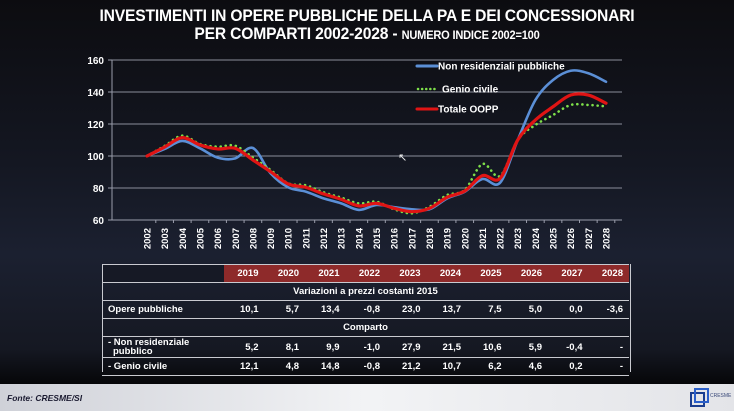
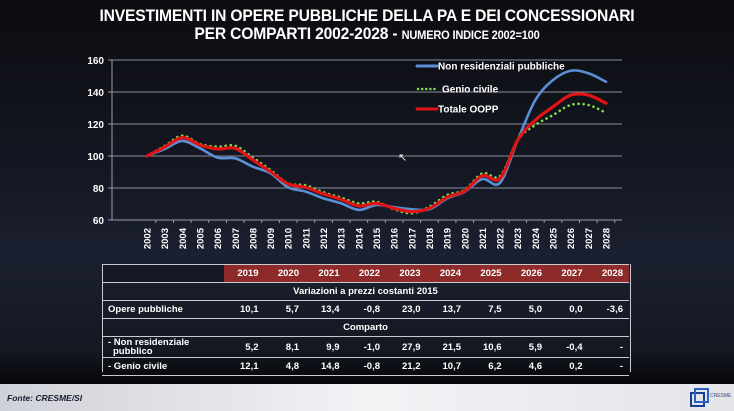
Non residenziali pubbliche/2008: 105 -> 93
Genio civile/2021: 95 -> 89
Genio civile/2028: 131 -> 127
